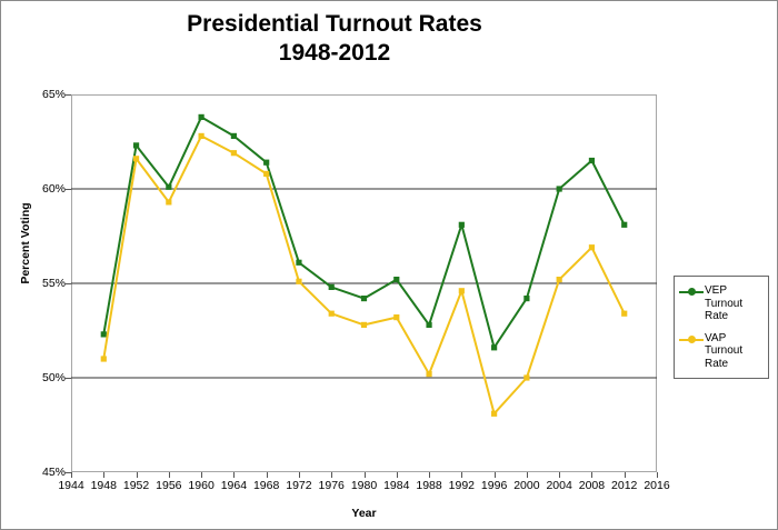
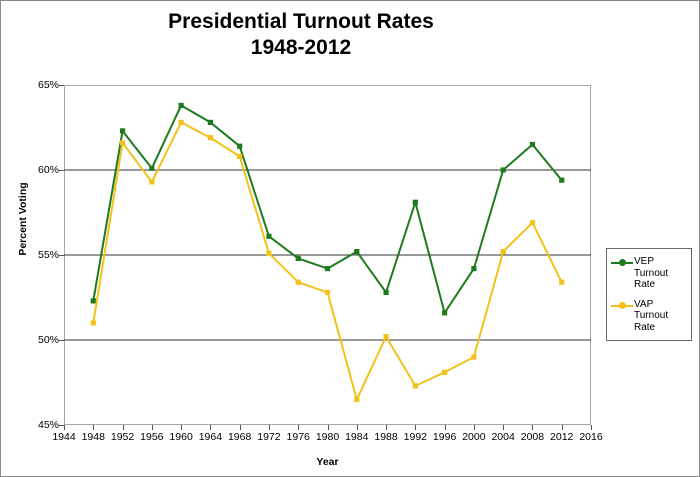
VAP Turnout Rate/1984: 53.2% -> 46.5%
VAP Turnout Rate/1992: 54.6% -> 47.3%
VAP Turnout Rate/2000: 50.0% -> 49.0%
VEP Turnout Rate/2012: 58.1% -> 59.4%
